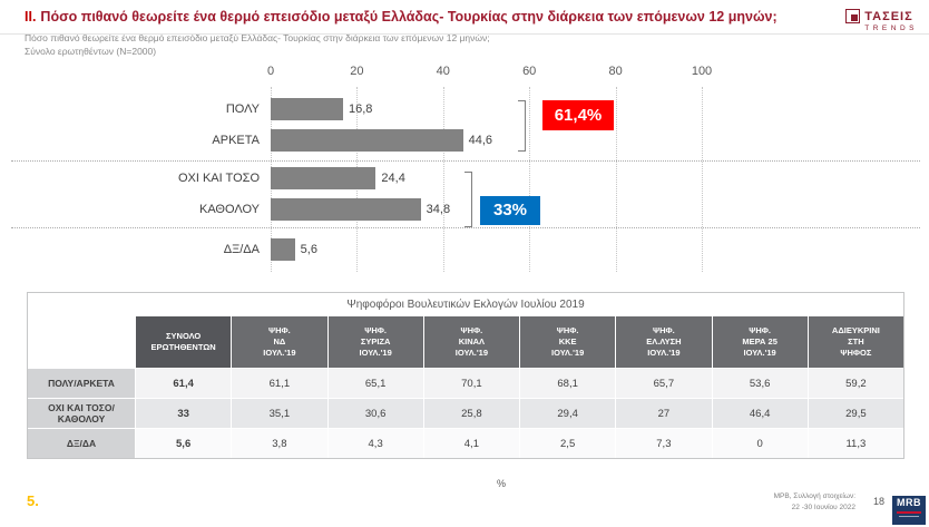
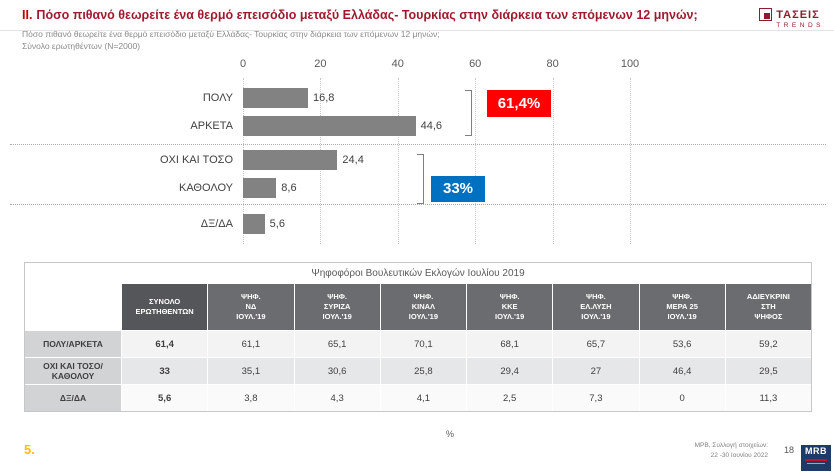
ΚΑΘΟΛΟΥ: 34,8 -> 8,6
